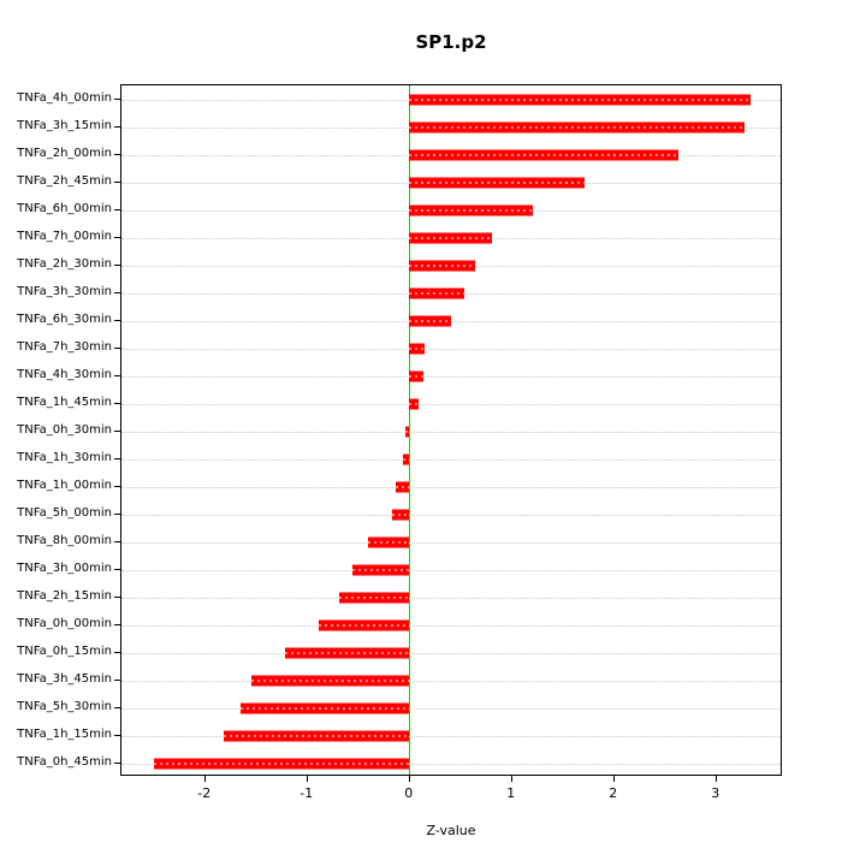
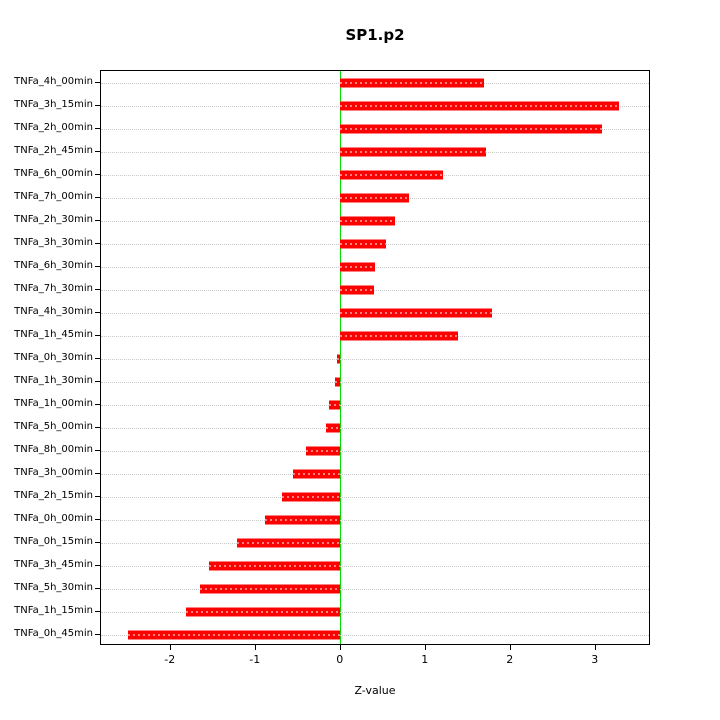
TNFa_4h_00min: 3.4 -> 1.7
TNFa_2h_00min: 2.6 -> 3.1
TNFa_7h_30min: 0.1 -> 0.4
TNFa_4h_30min: 0.1 -> 1.8
TNFa_1h_45min: 0.1 -> 1.4
